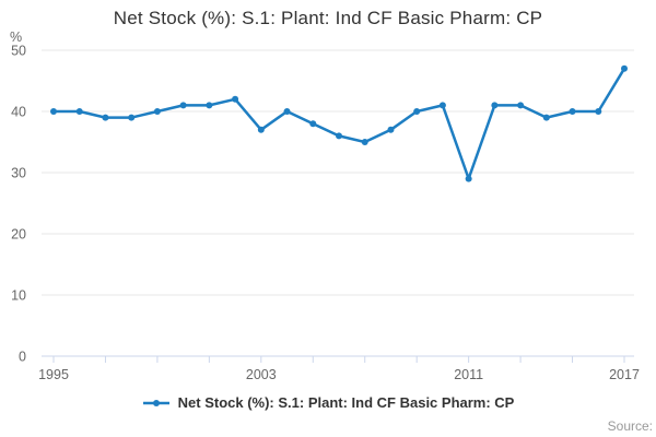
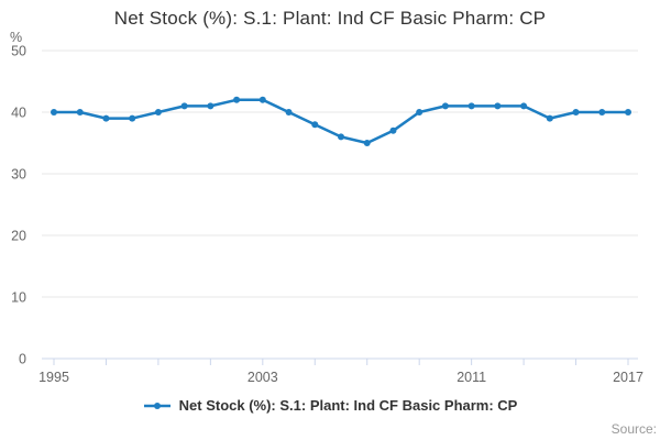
2003: 37 -> 42
2011: 29 -> 41
2017: 47 -> 40
